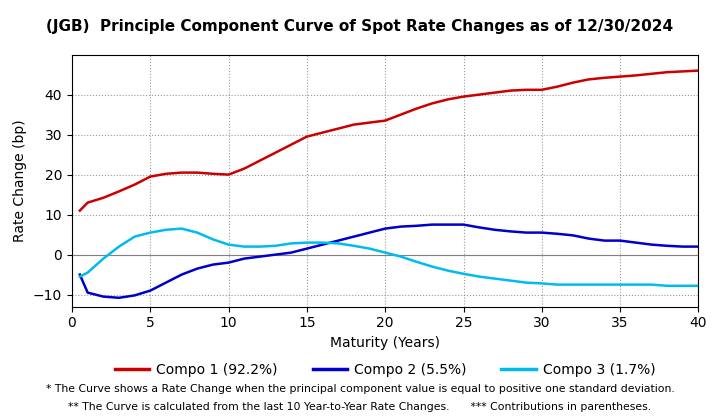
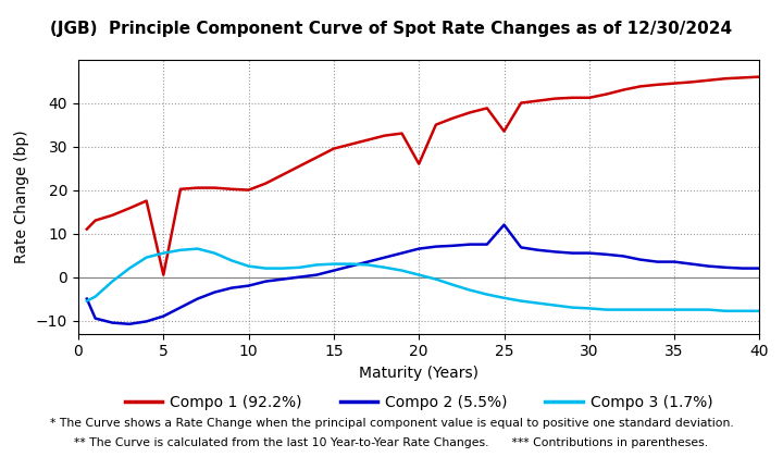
Compo 1 (92.2%)/5: 19.5 -> 0.5
Compo 1 (92.2%)/20: 33.5 -> 26.0
Compo 1 (92.2%)/25: 39.5 -> 33.5
Compo 2 (5.5%)/25: 7.5 -> 12.0
